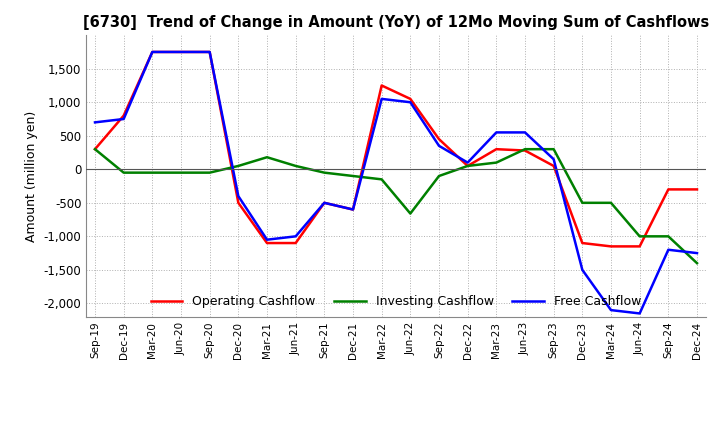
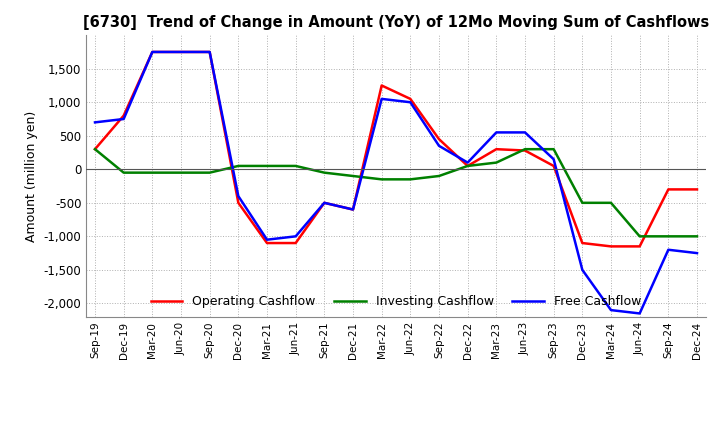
Investing Cashflow/Mar-21: 180 -> 50
Investing Cashflow/Jun-22: -660 -> -150
Investing Cashflow/Dec-24: -1,400 -> -1,000
